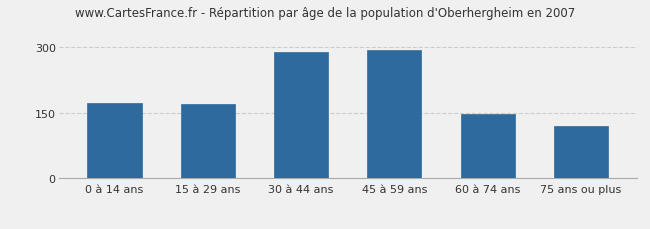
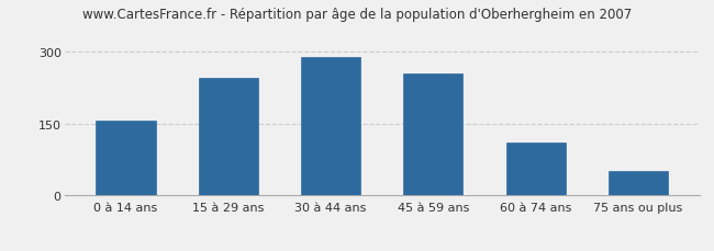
0 à 14 ans: 172 -> 155
15 à 29 ans: 169 -> 245
45 à 59 ans: 293 -> 255
60 à 74 ans: 147 -> 110
75 ans ou plus: 120 -> 50
